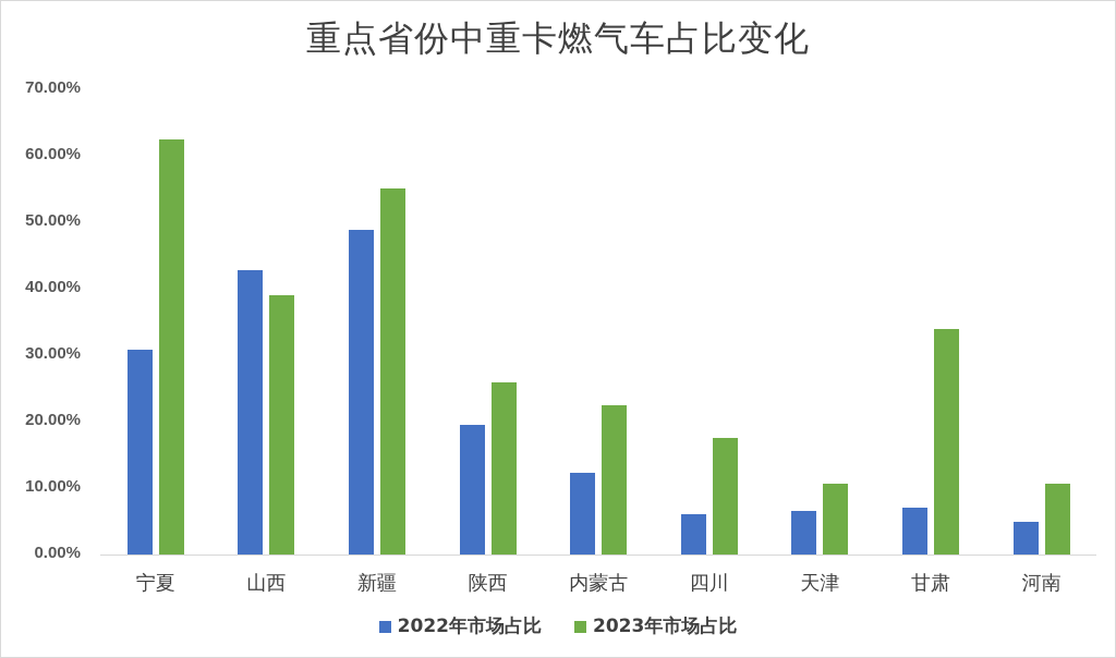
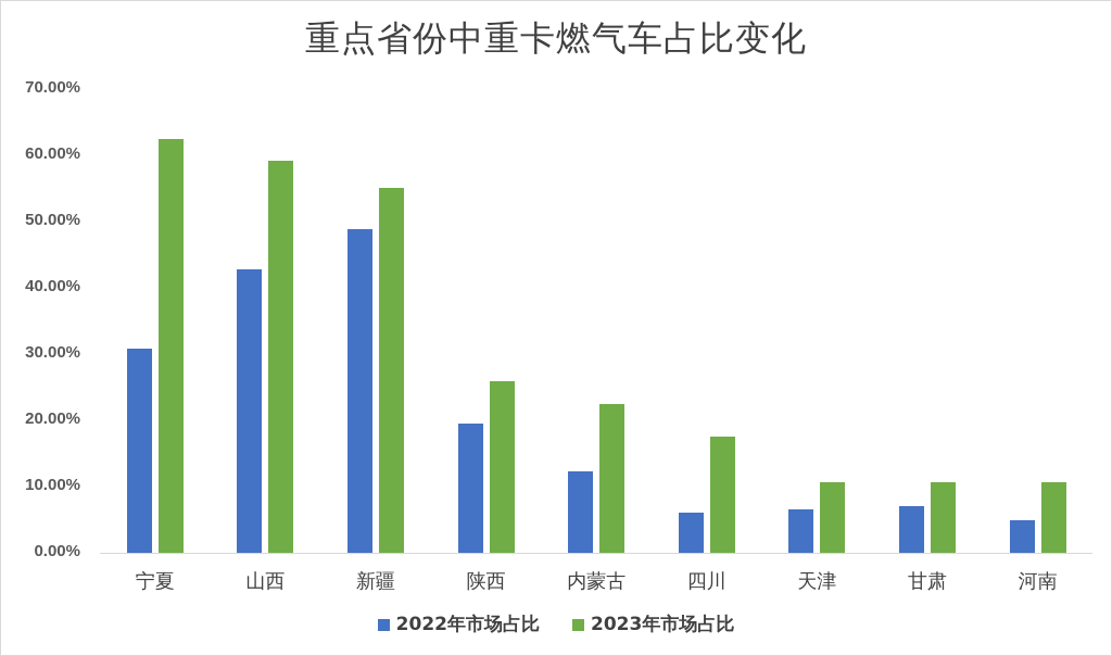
2023年市场占比/山西: 39% -> 59%
2023年市场占比/甘肃: 34% -> 11%
